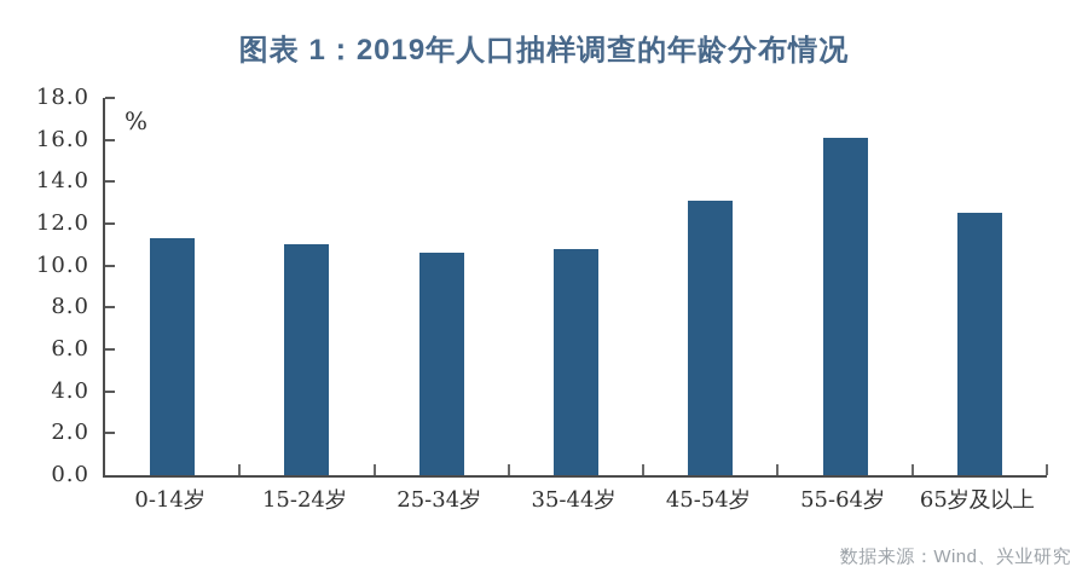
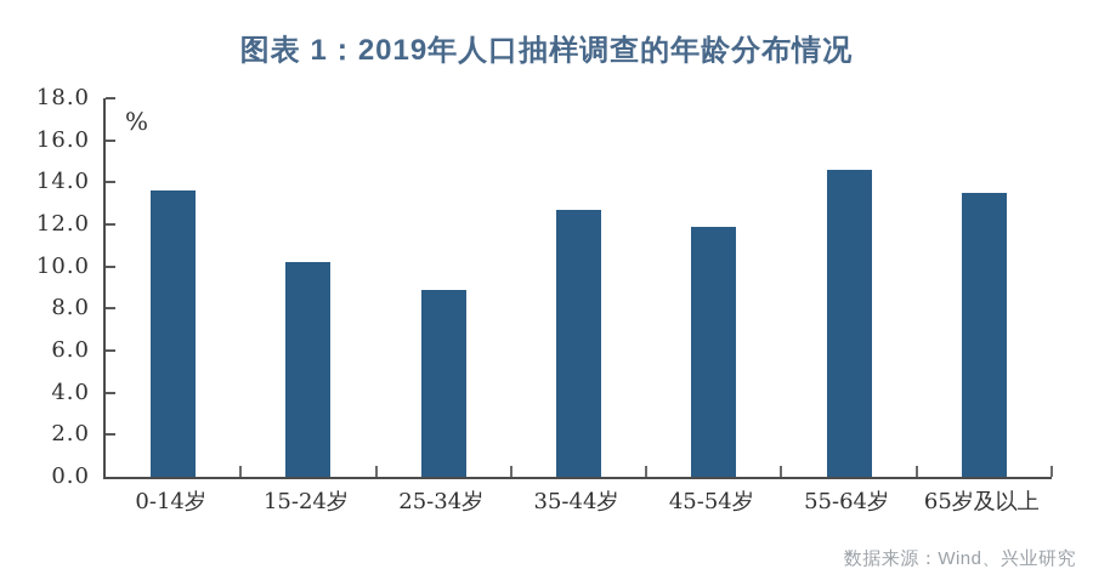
0-14岁: 11.3 -> 13.6
15-24岁: 11.0 -> 10.2
25-34岁: 10.6 -> 8.9
35-44岁: 10.8 -> 12.7
45-54岁: 13.1 -> 11.9
55-64岁: 16.1 -> 14.6
65岁及以上: 12.5 -> 13.5
